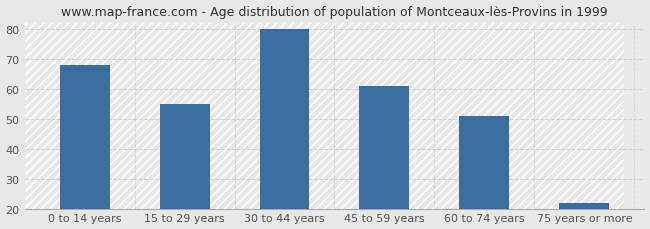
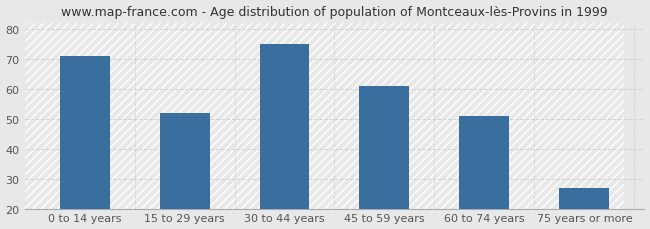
0 to 14 years: 68 -> 71
15 to 29 years: 55 -> 52
30 to 44 years: 80 -> 75
75 years or more: 22 -> 27
